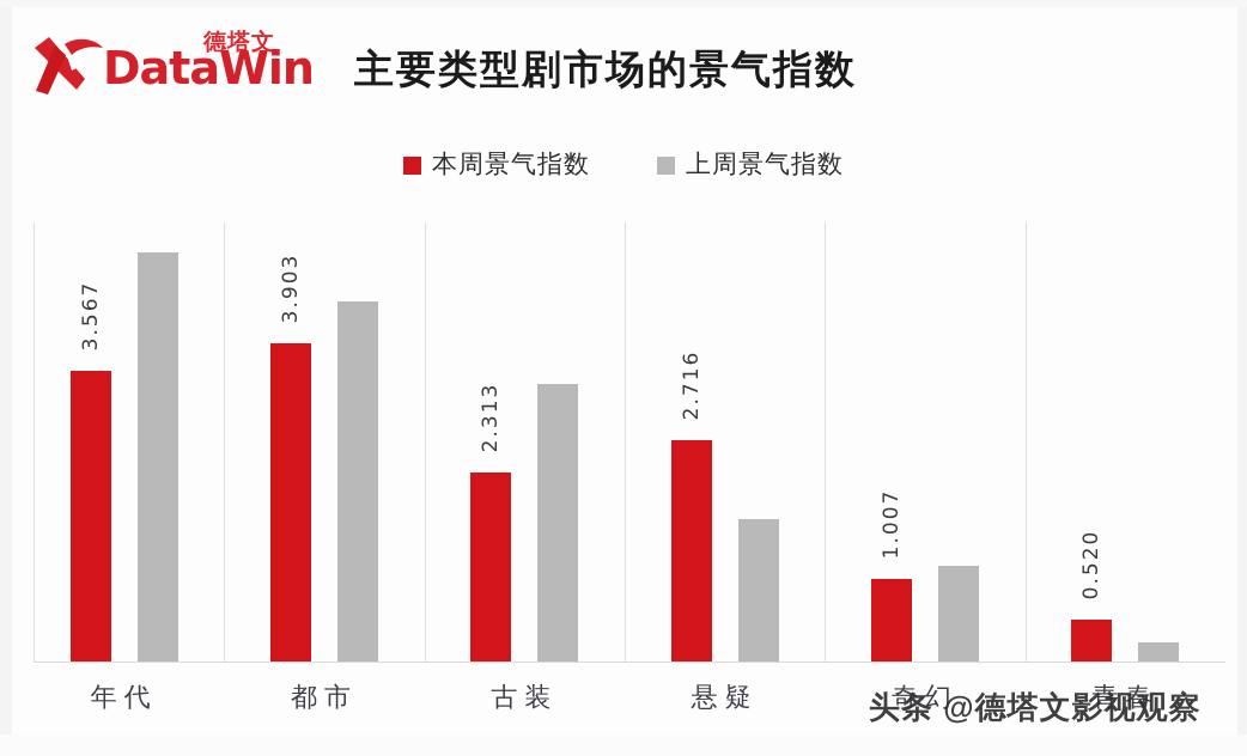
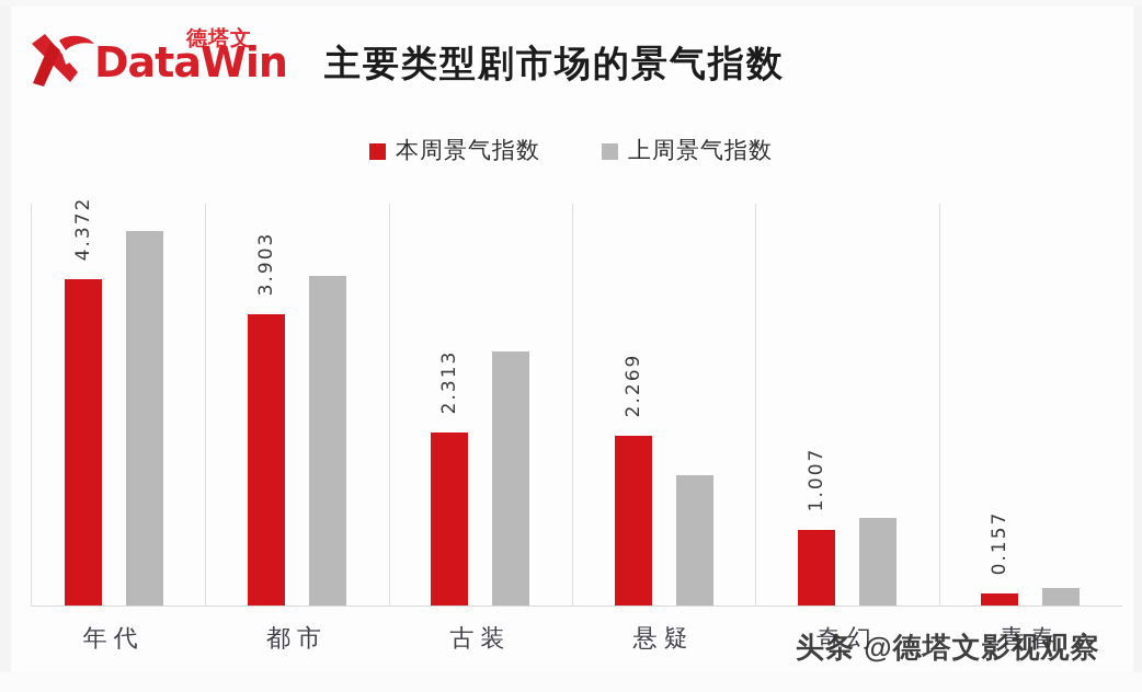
本周景气指数/年代: 3.567 -> 4.372
本周景气指数/悬疑: 2.716 -> 2.269
本周景气指数/青春: 0.520 -> 0.157
